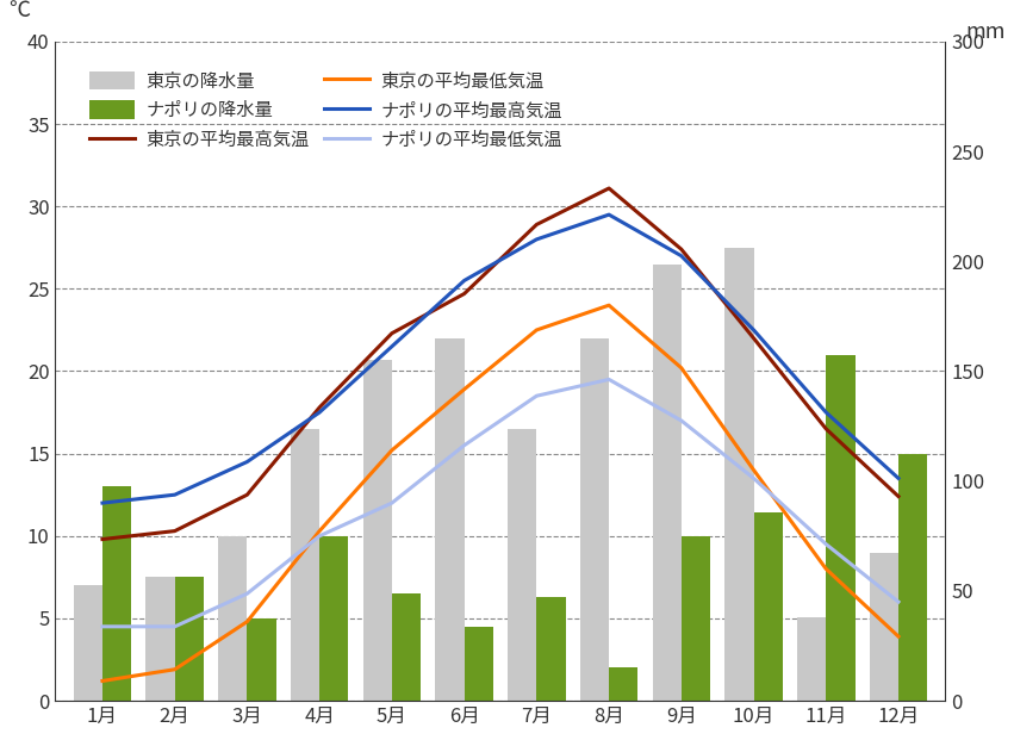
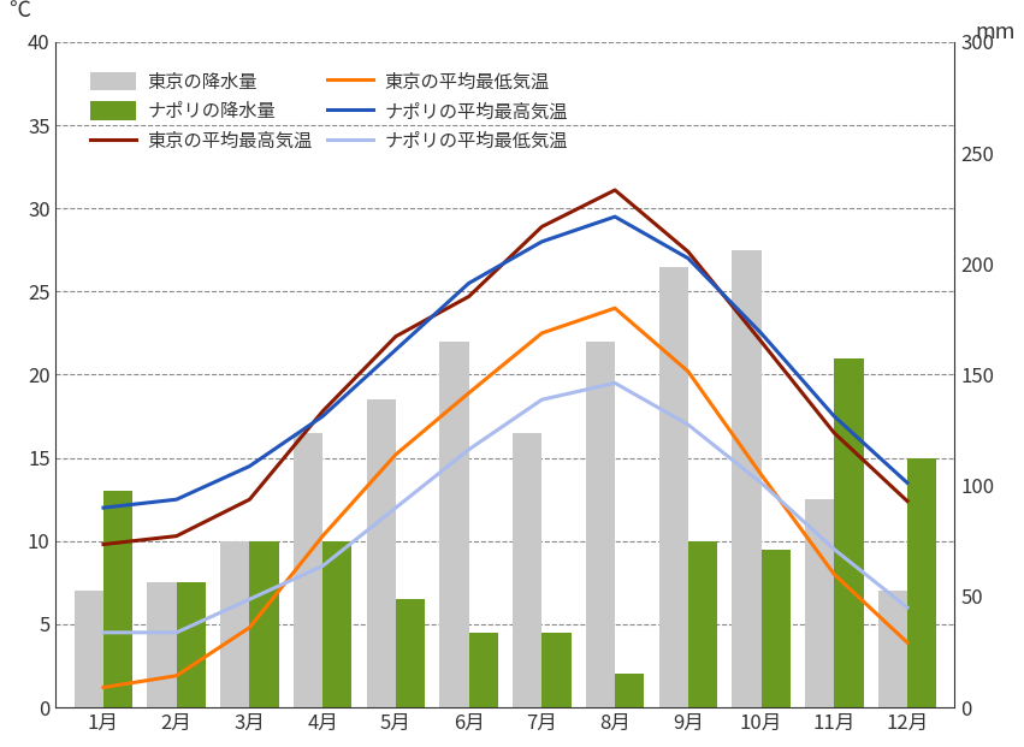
ナポリの降水量/3月: 5.0 -> 10.0
ナポリの平均最低気温/4月: 10.0 -> 8.5
東京の降水量/5月: 20.7 -> 18.5
ナポリの降水量/7月: 6.3 -> 4.5
ナポリの降水量/10月: 11.4 -> 9.5
東京の降水量/11月: 5.1 -> 12.5
東京の降水量/12月: 9.0 -> 7.0
